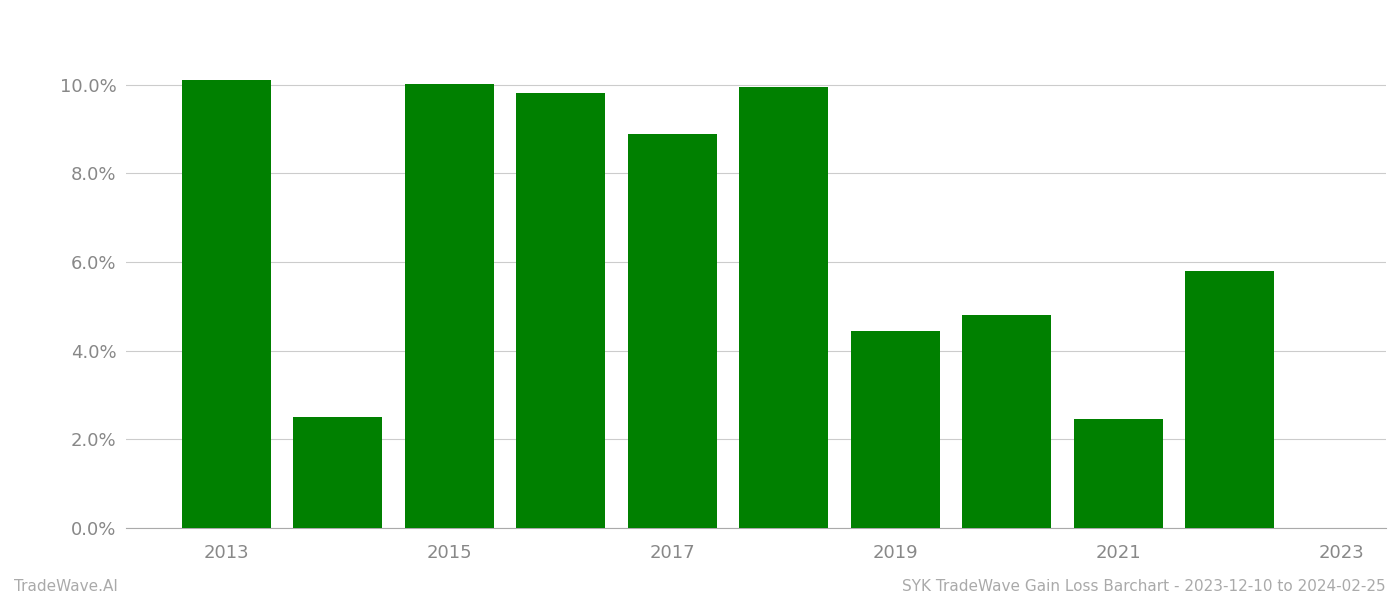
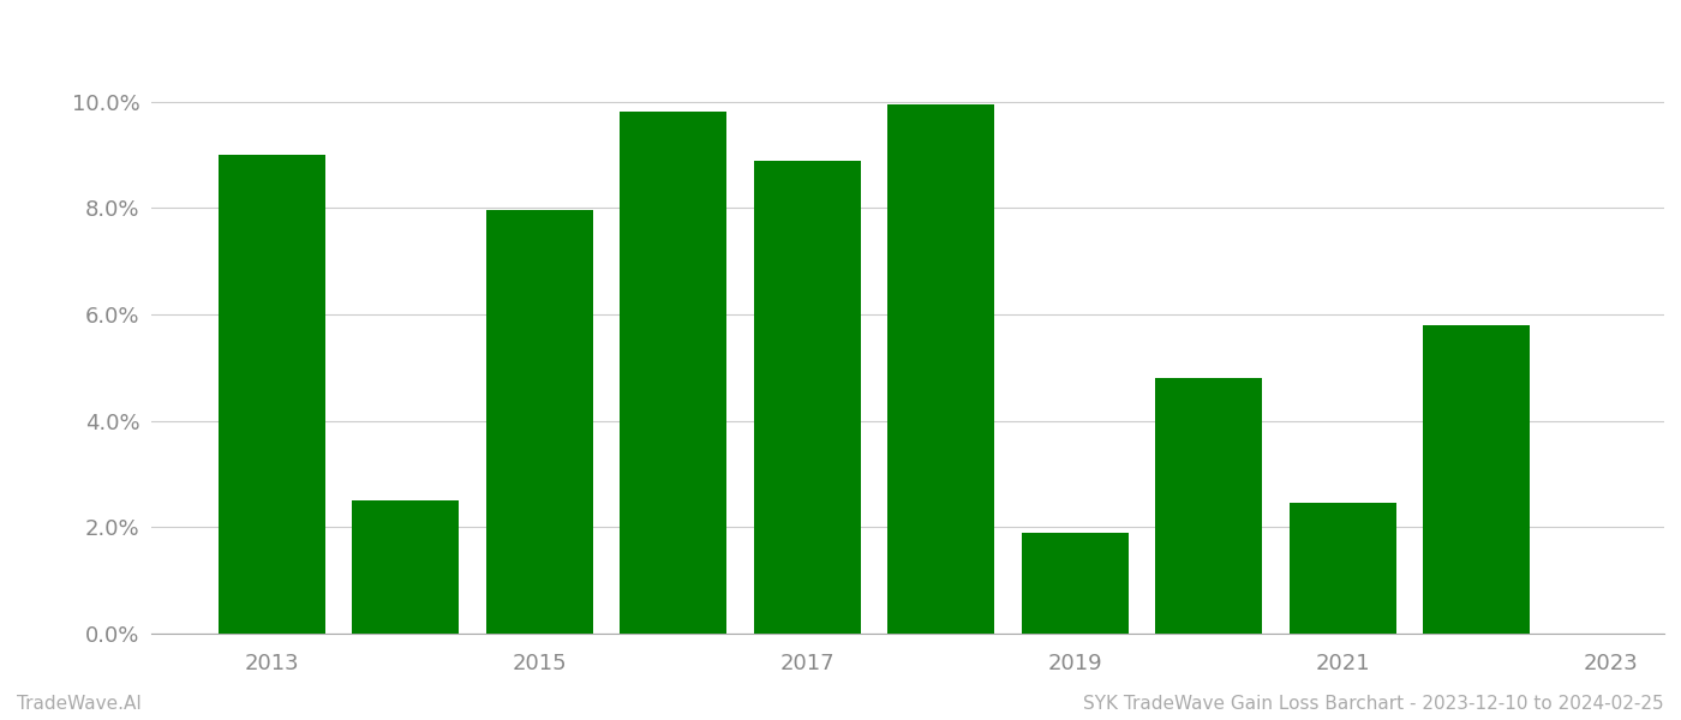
2013: 10.10% -> 9.00%
2015: 10.02% -> 7.95%
2019: 4.45% -> 1.90%
